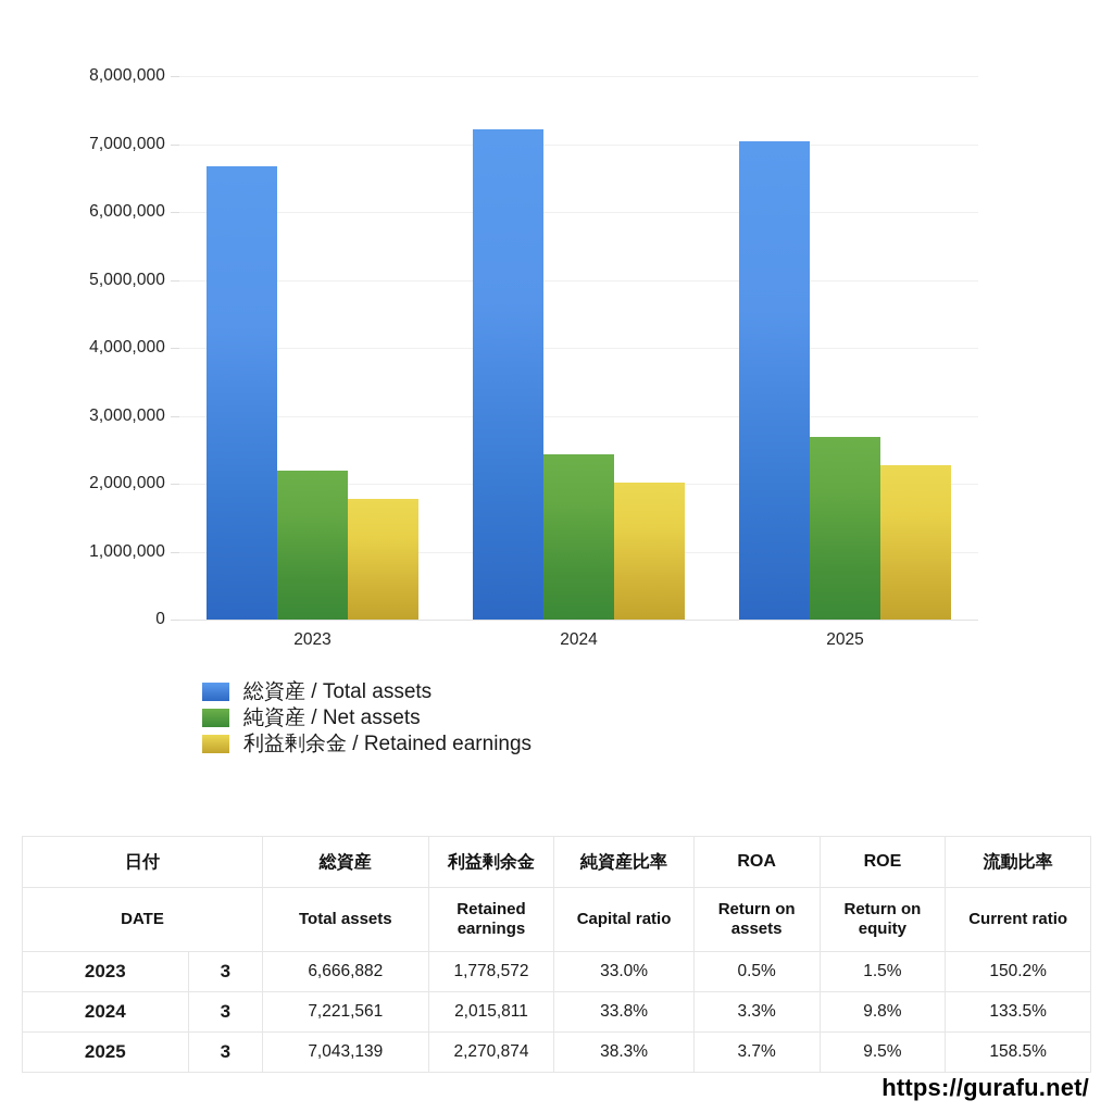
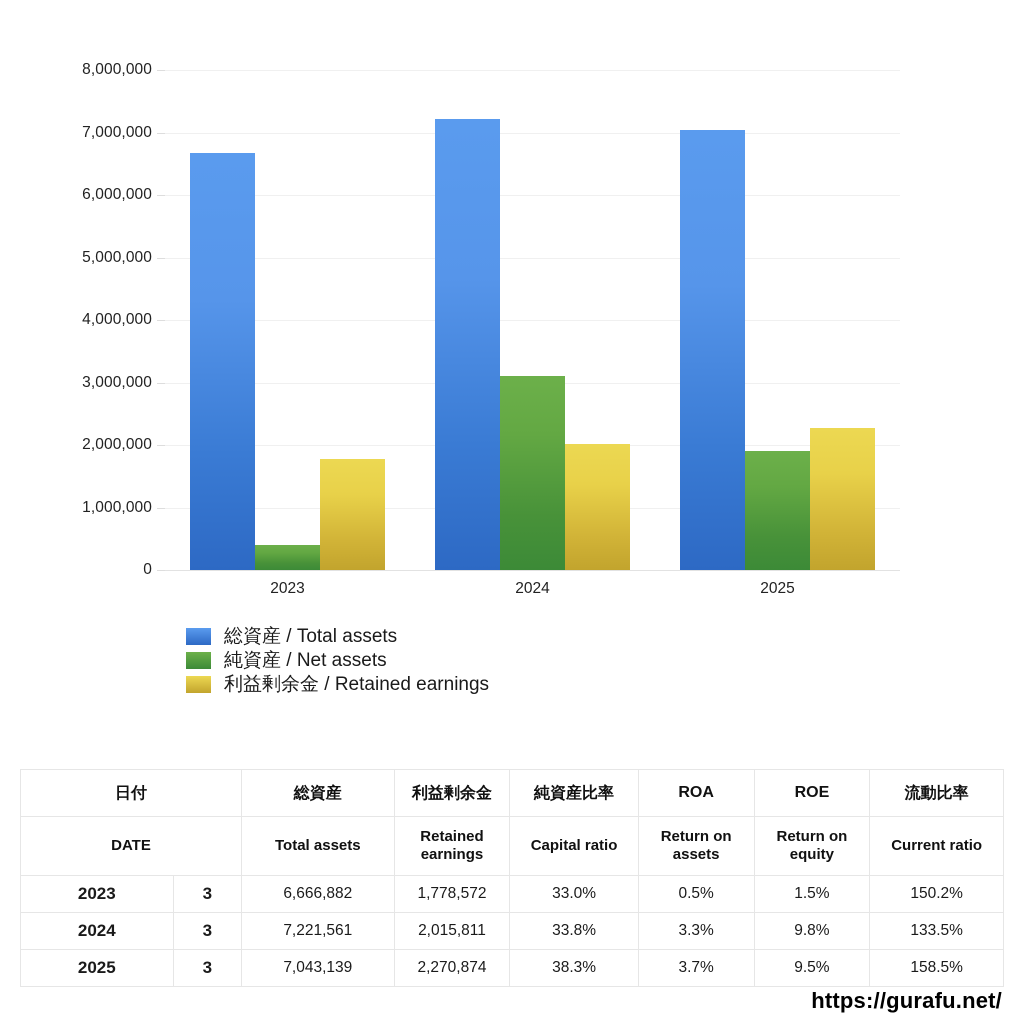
純資産 / Net assets/2023: 2200000 -> 400000
純資産 / Net assets/2024: 2400000 -> 3100000
純資産 / Net assets/2025: 2700000 -> 1900000
